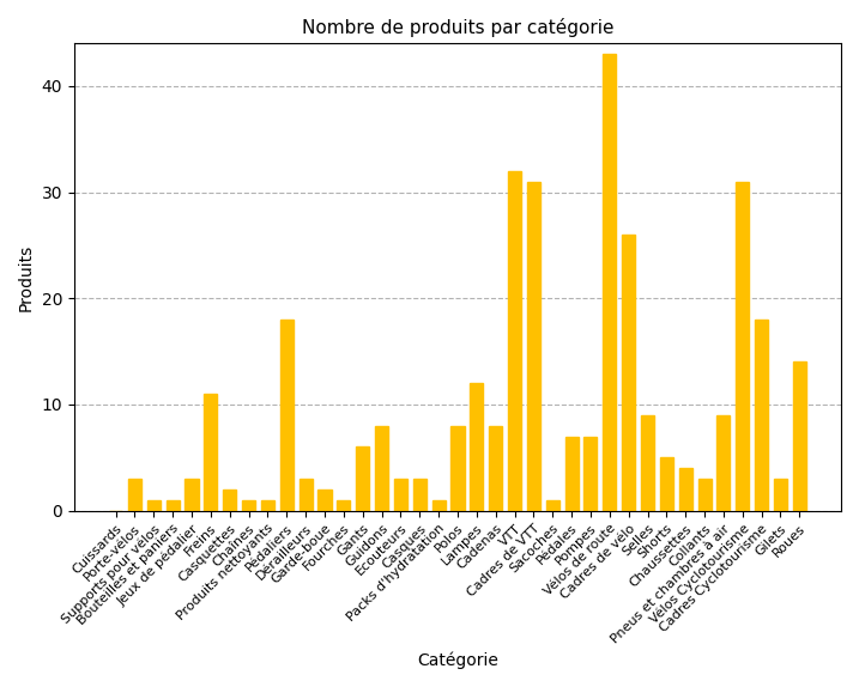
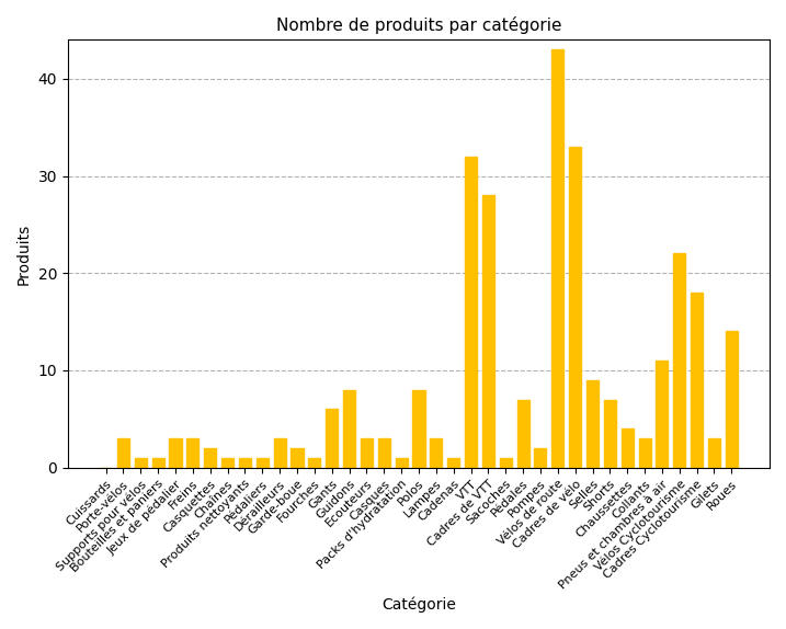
Freins: 11 -> 3
Pédaliers: 18 -> 1
Lampes: 12 -> 3
Cadenas: 8 -> 1
Cadres de VTT: 31 -> 28
Pompes: 7 -> 2
Cadres de vélo: 26 -> 33
Shorts: 5 -> 7
Pneus et chambres à air: 9 -> 11
Vélos Cyclotourisme: 31 -> 22
